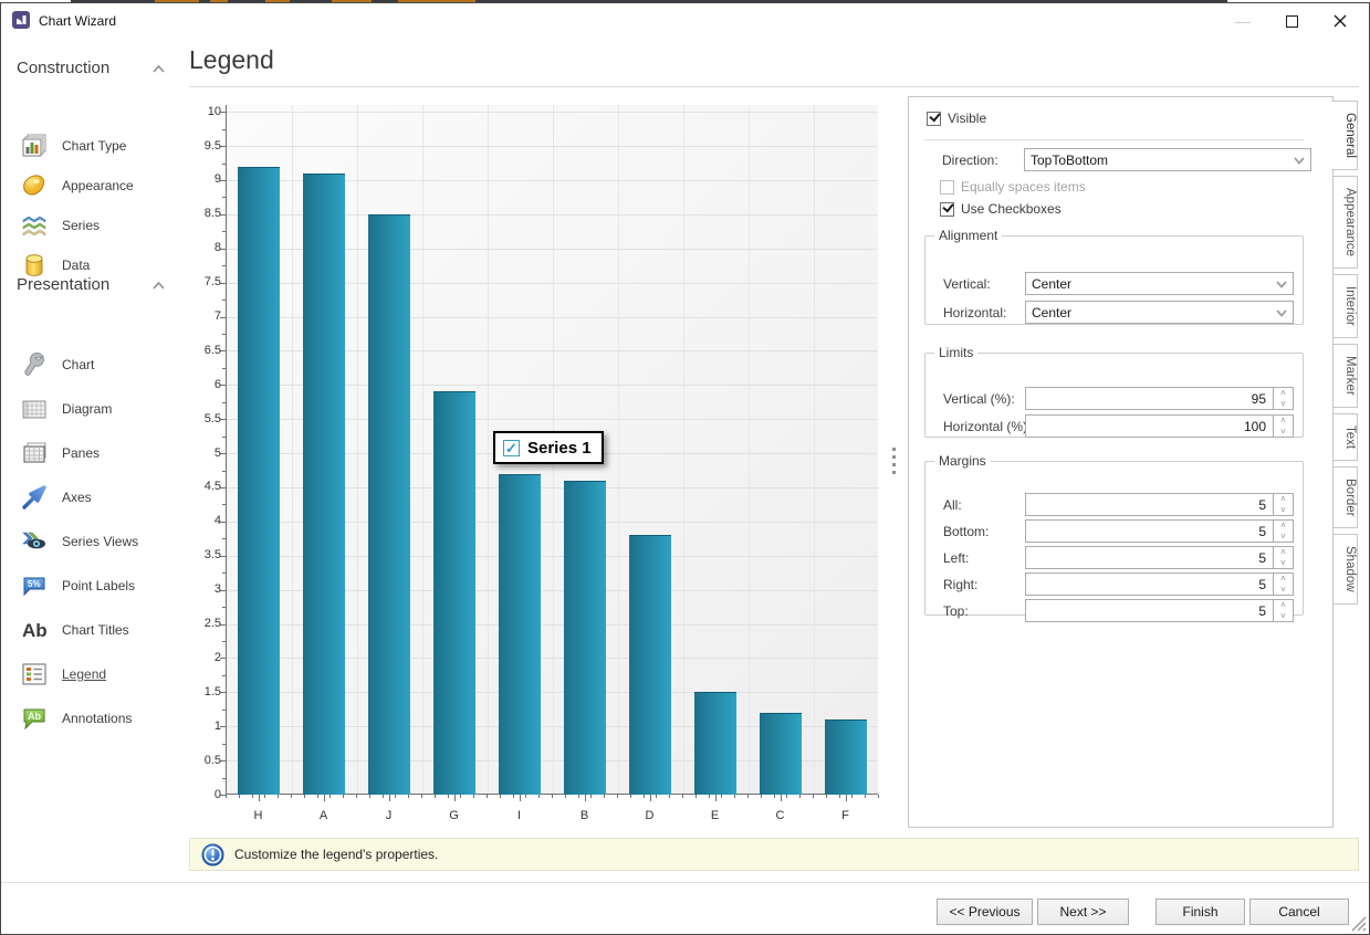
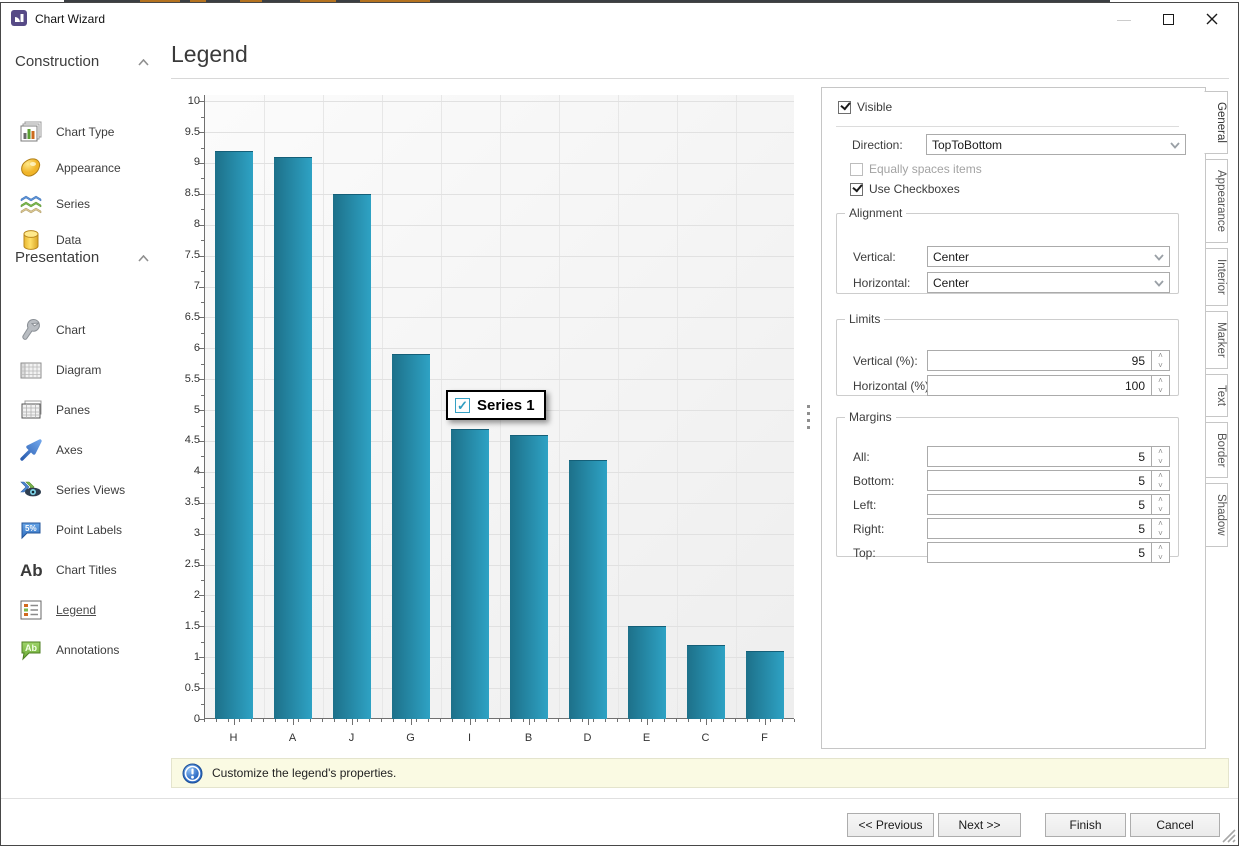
D: 3.8 -> 4.2
